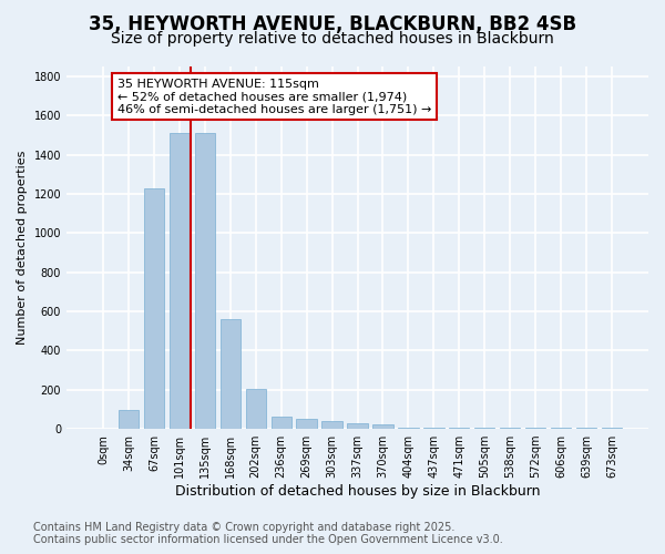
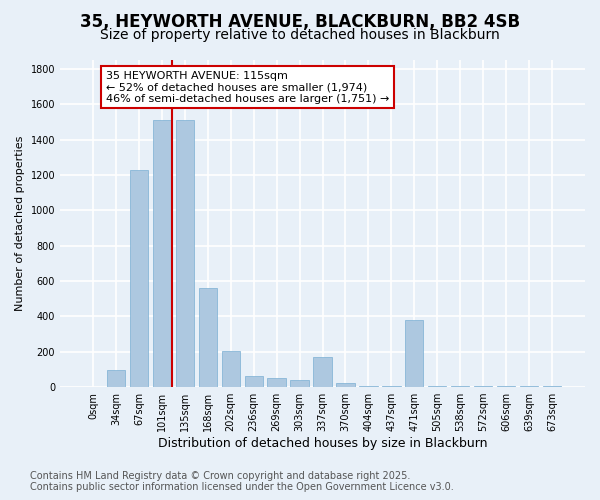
337sqm: 30 -> 170
471sqm: 10 -> 380
